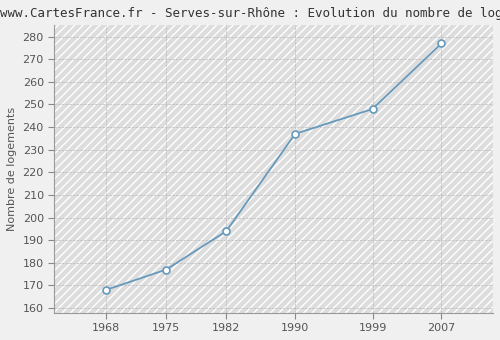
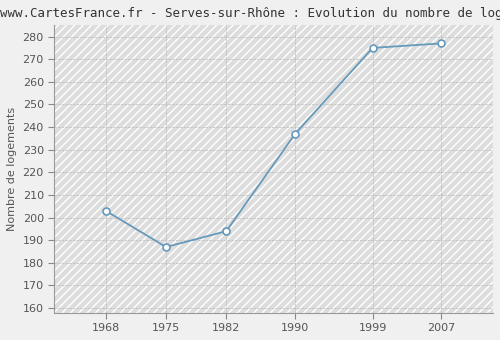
1968: 168 -> 203
1975: 177 -> 187
1999: 248 -> 275
